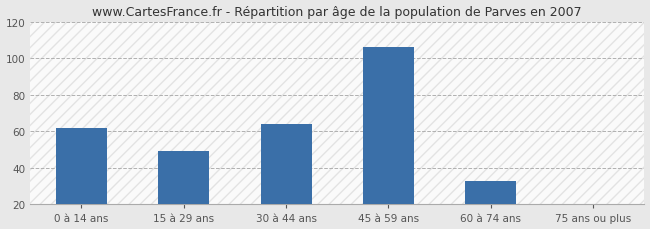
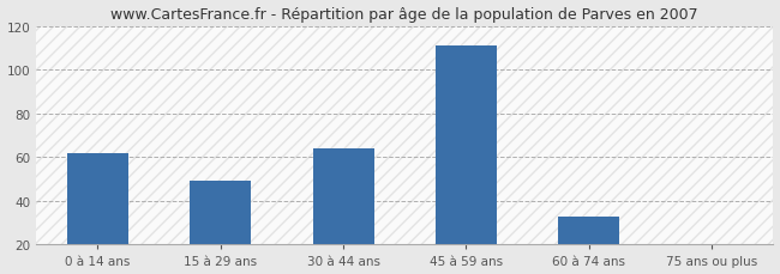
45 à 59 ans: 106 -> 111
